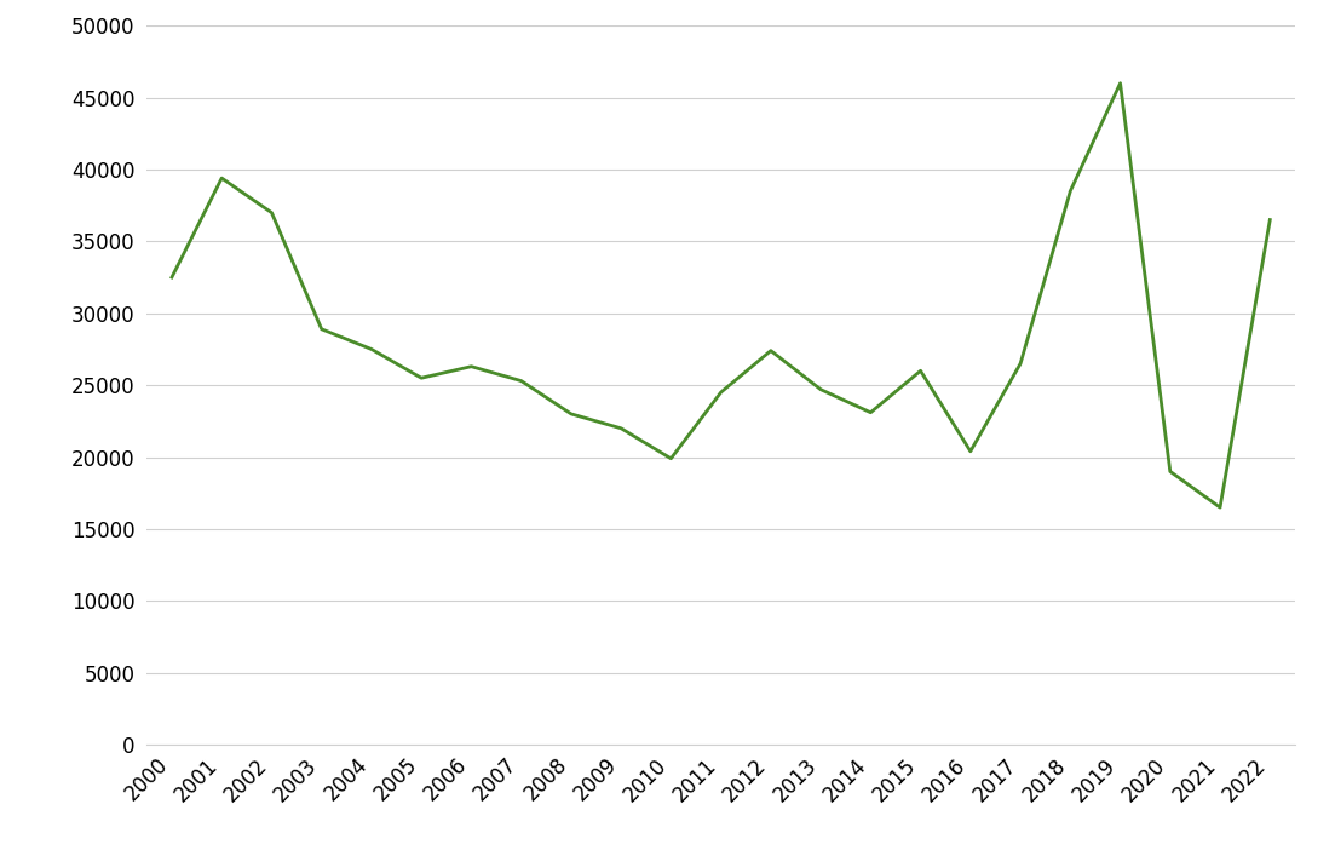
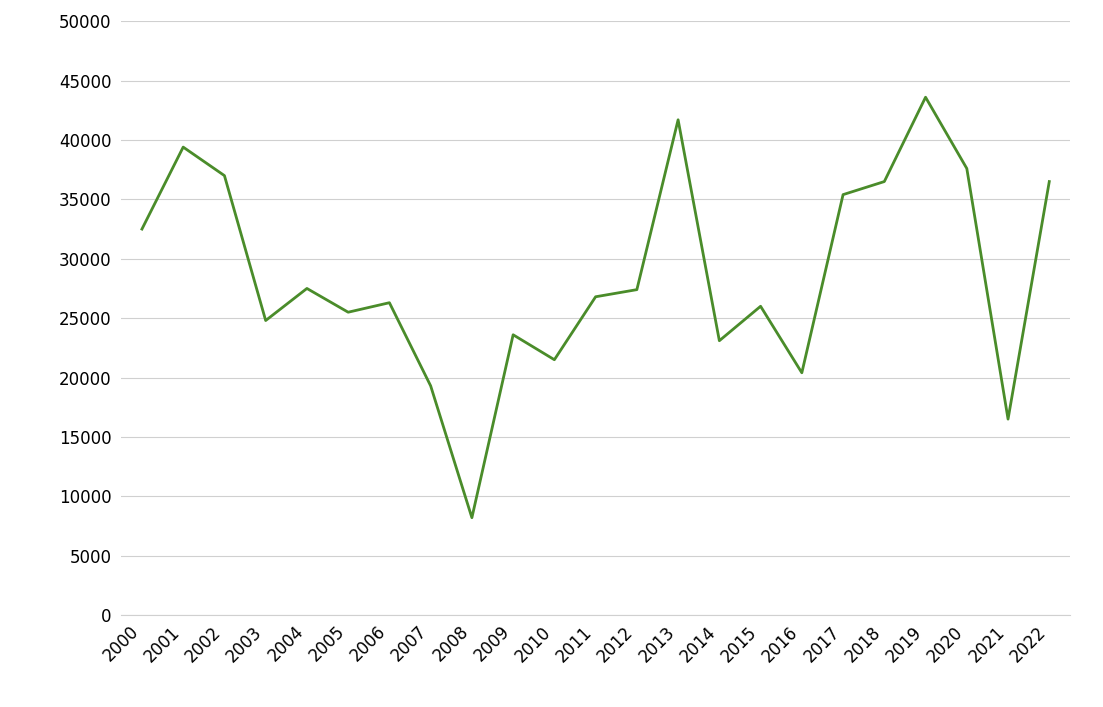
2003: 28900 -> 24800
2007: 25300 -> 19300
2008: 23000 -> 8200
2009: 22000 -> 23600
2010: 19900 -> 21500
2011: 24500 -> 26800
2013: 24700 -> 41700
2017: 26500 -> 35400
2018: 38500 -> 36500
2019: 46000 -> 43600
2020: 19000 -> 37600
